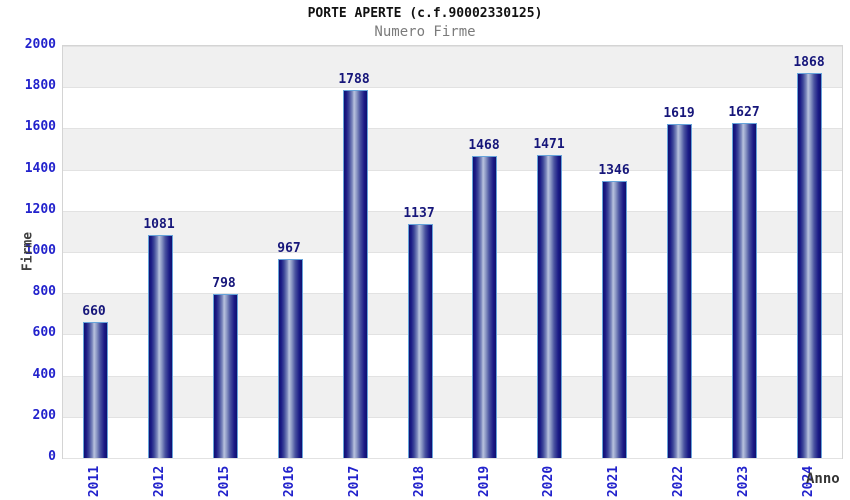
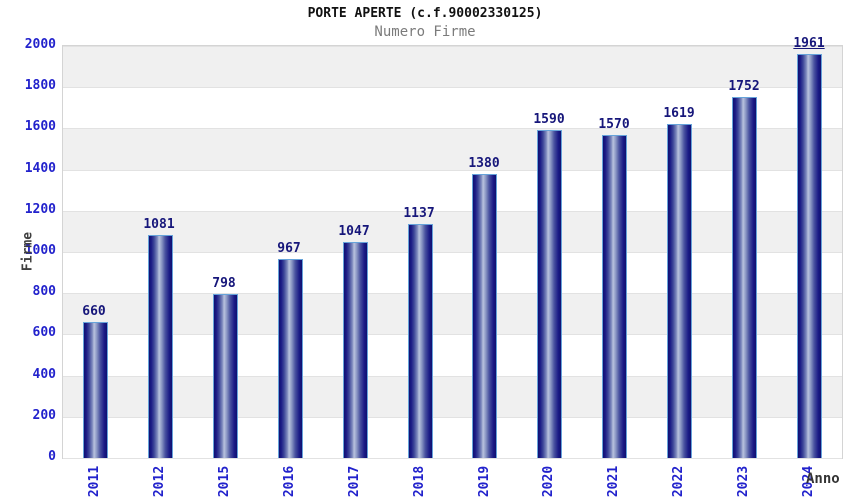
2017: 1788 -> 1047
2019: 1468 -> 1380
2020: 1471 -> 1590
2021: 1346 -> 1570
2023: 1627 -> 1752
2024: 1868 -> 1961
